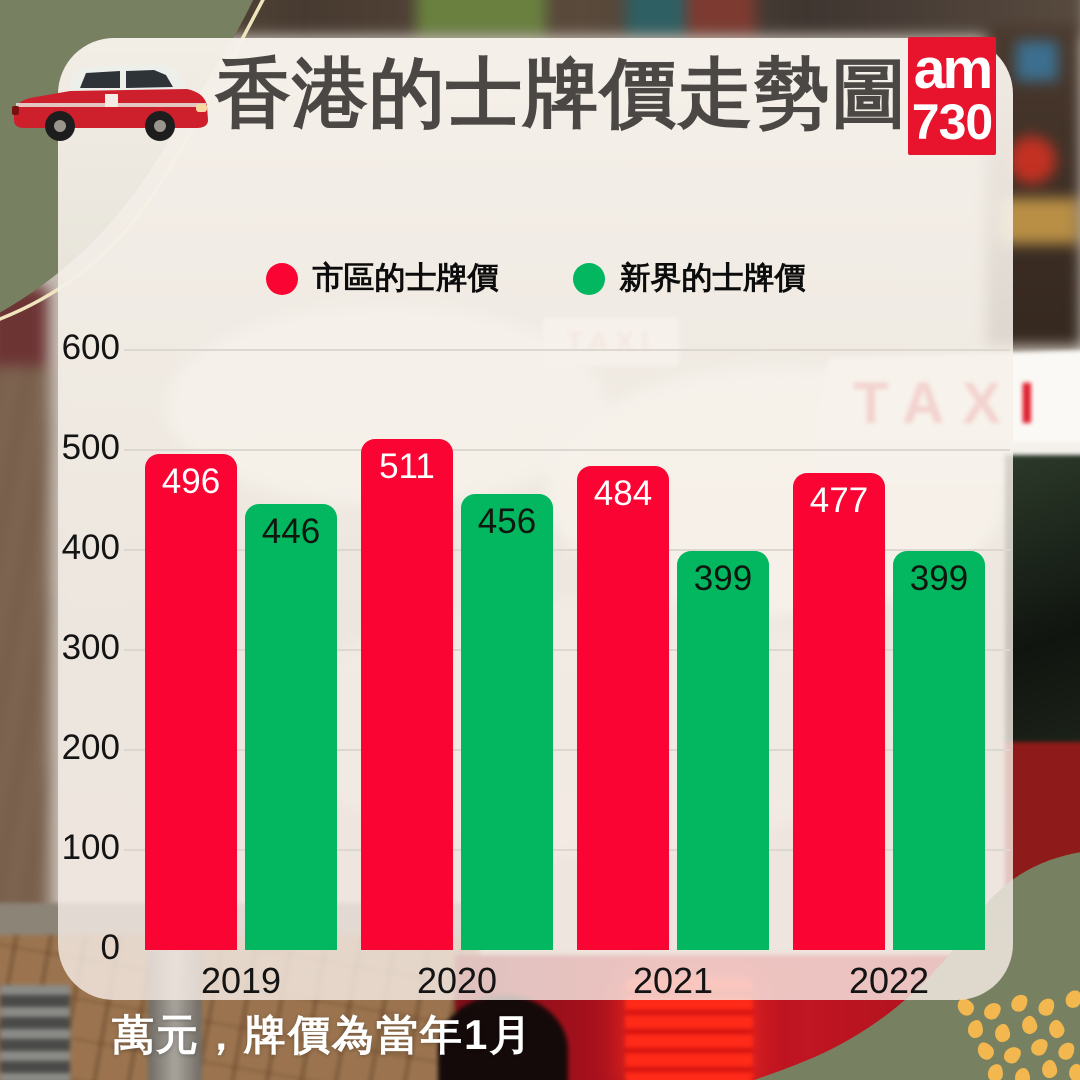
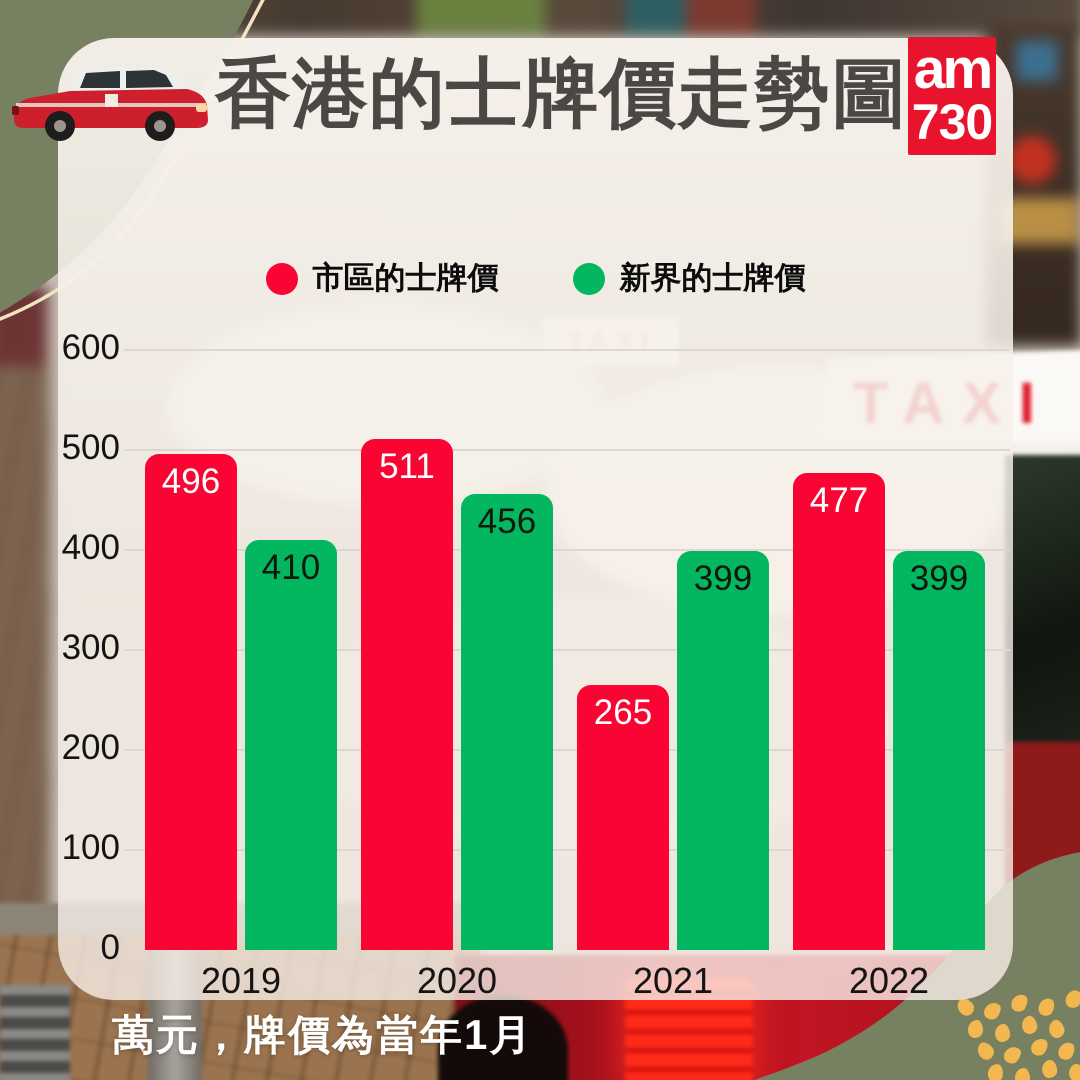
新界的士牌價/2019: 446 -> 410
市區的士牌價/2021: 484 -> 265
